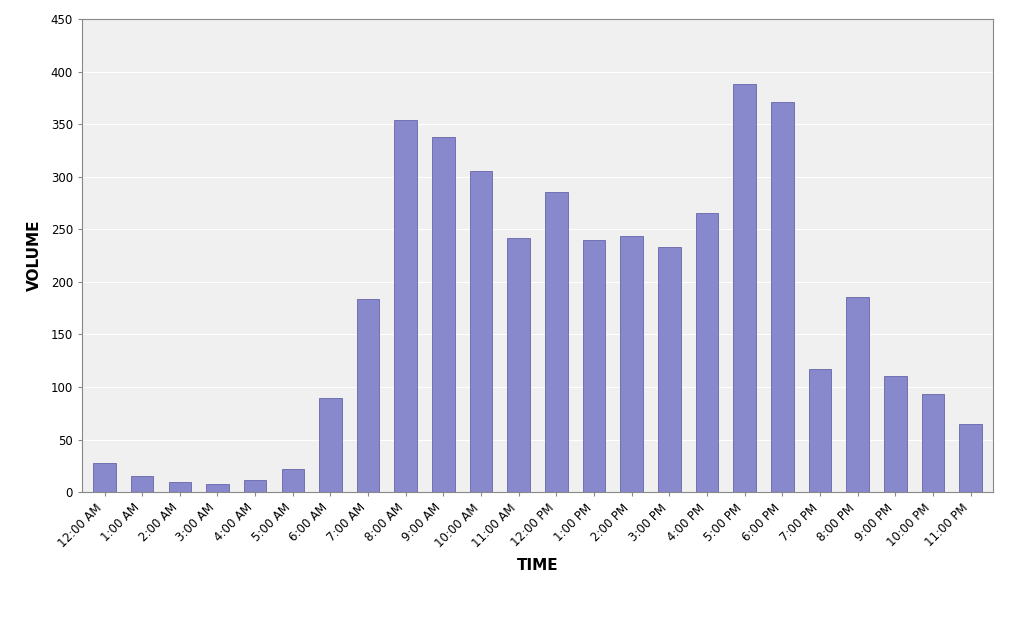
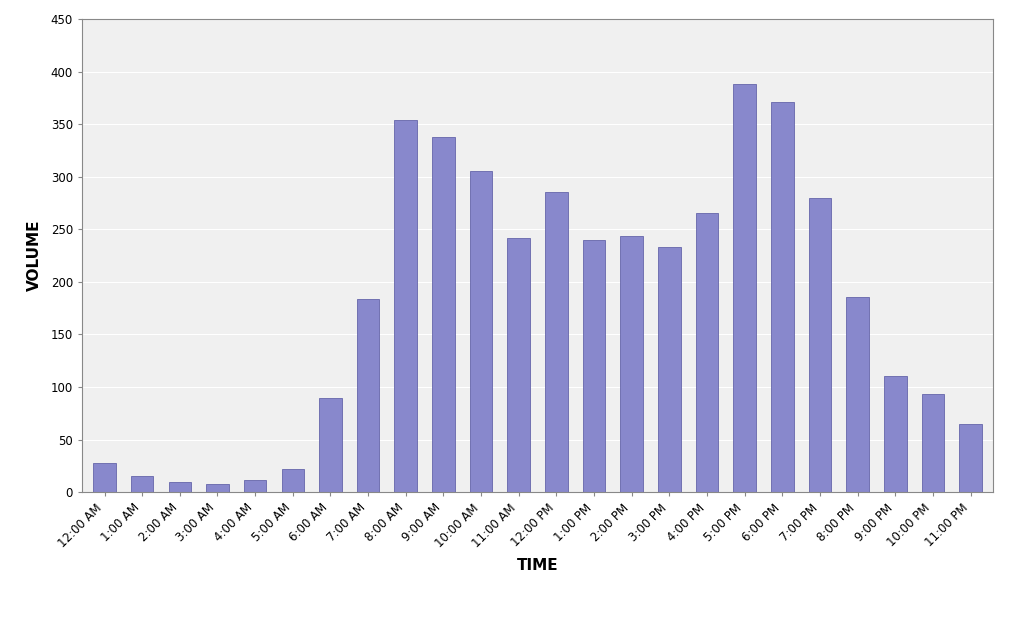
7:00 PM: 117 -> 280
